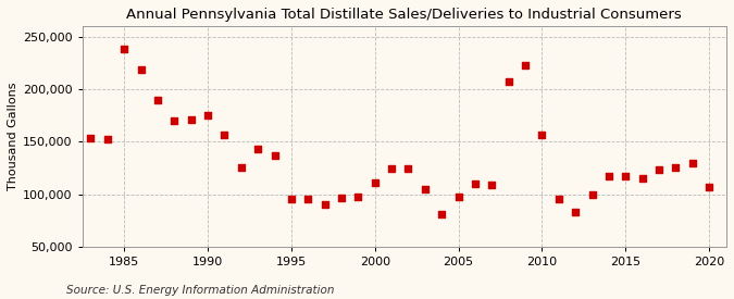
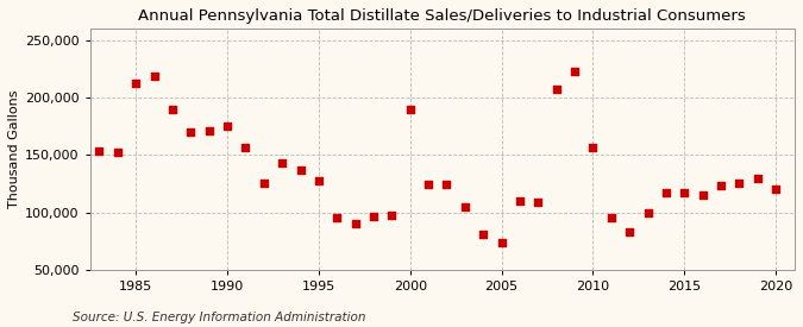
1985: 238,000 -> 212,000
1995: 95,000 -> 128,000
2000: 111,000 -> 190,000
2005: 98,000 -> 74,000
2020: 107,000 -> 120,000
